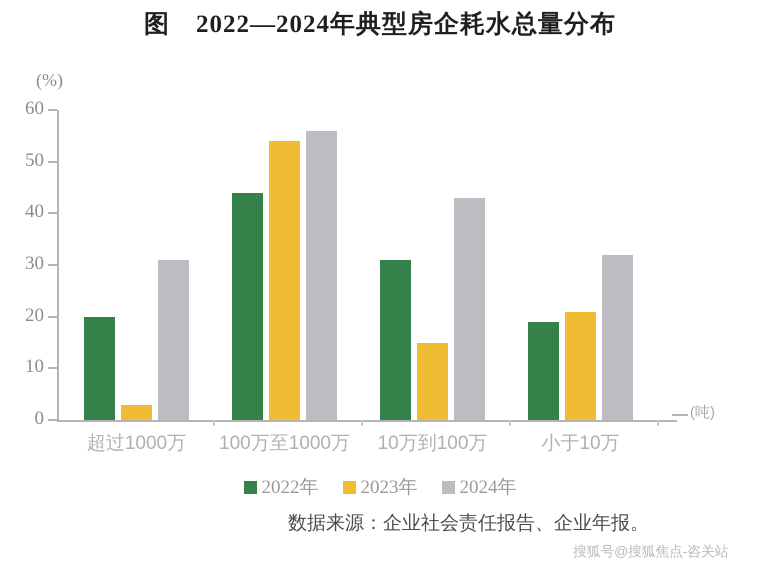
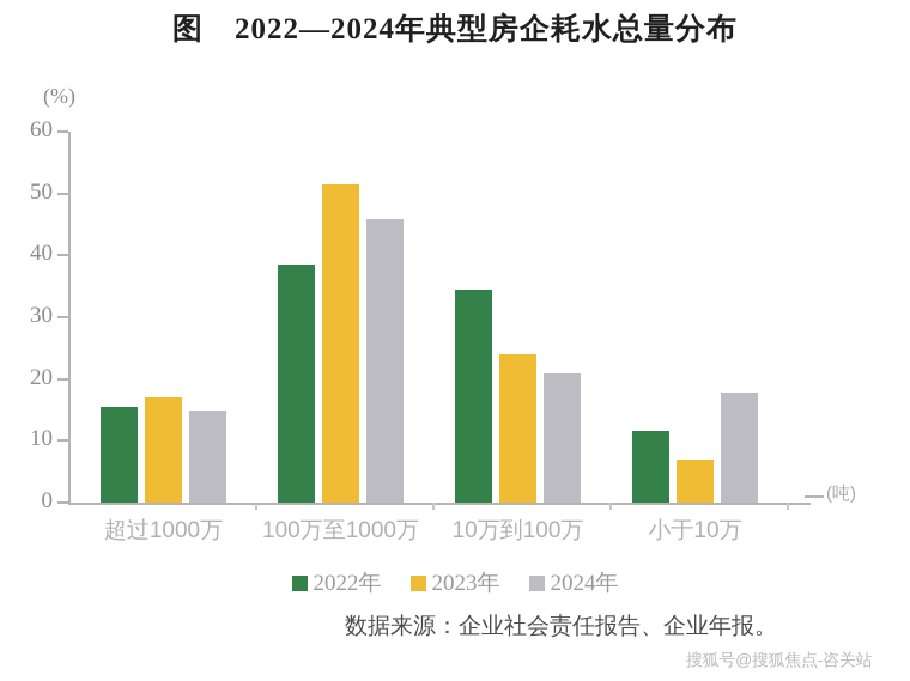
2022年/超过1000万: 20 -> 16
2023年/超过1000万: 3 -> 17
2024年/超过1000万: 31 -> 15
2022年/100万至1000万: 44 -> 38
2023年/100万至1000万: 54 -> 51
2024年/100万至1000万: 56 -> 46
2022年/10万到100万: 31 -> 34
2023年/10万到100万: 15 -> 24
2024年/10万到100万: 43 -> 21
2022年/小于10万: 19 -> 12
2023年/小于10万: 21 -> 7
2024年/小于10万: 32 -> 18
